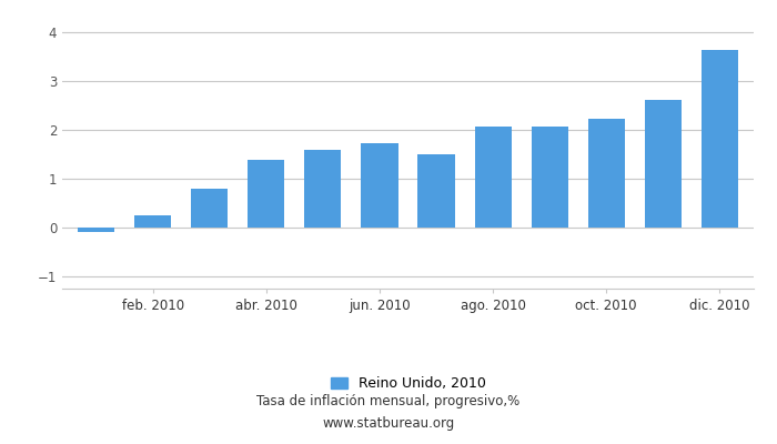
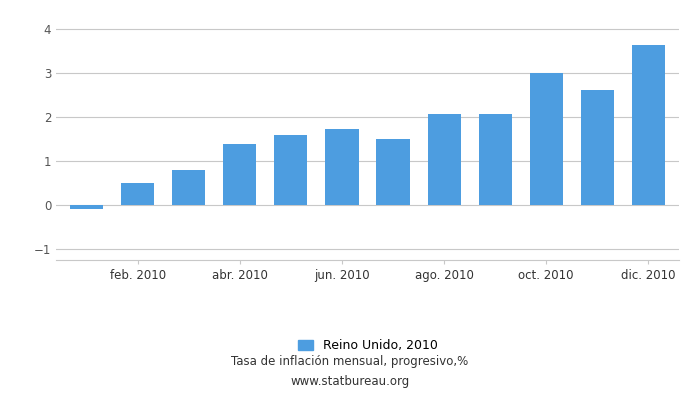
feb. 2010: 0.24 -> 0.50
oct. 2010: 2.24 -> 3.00
